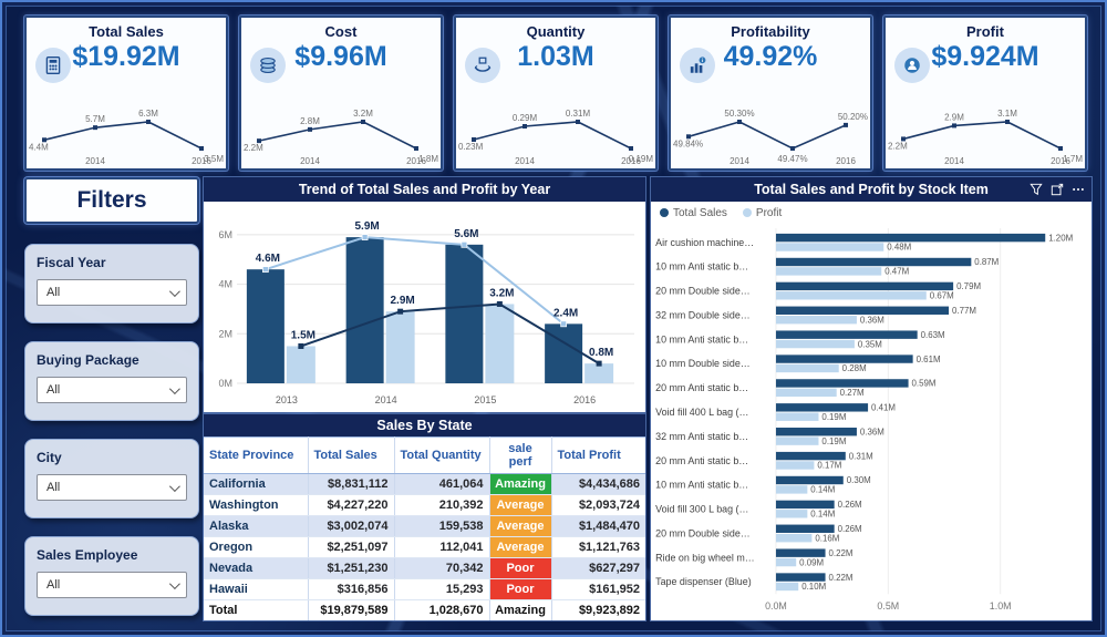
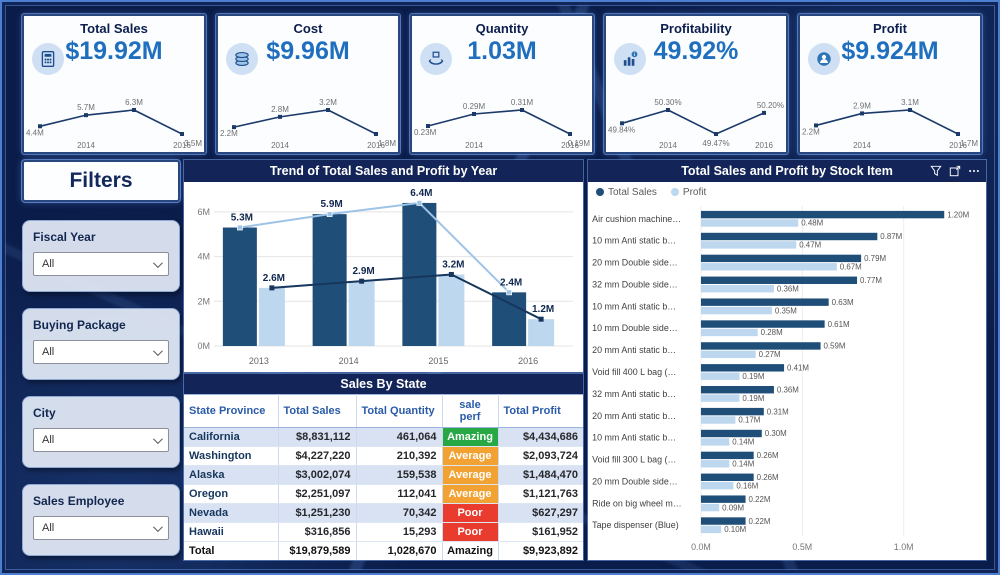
Trend of Total Sales and Profit by Year/Total Sales/2013: 4.6M -> 5.3M
Trend of Total Sales and Profit by Year/Profit/2013: 1.5M -> 2.6M
Trend of Total Sales and Profit by Year/Total Sales/2015: 5.6M -> 6.4M
Trend of Total Sales and Profit by Year/Profit/2016: 0.8M -> 1.2M
